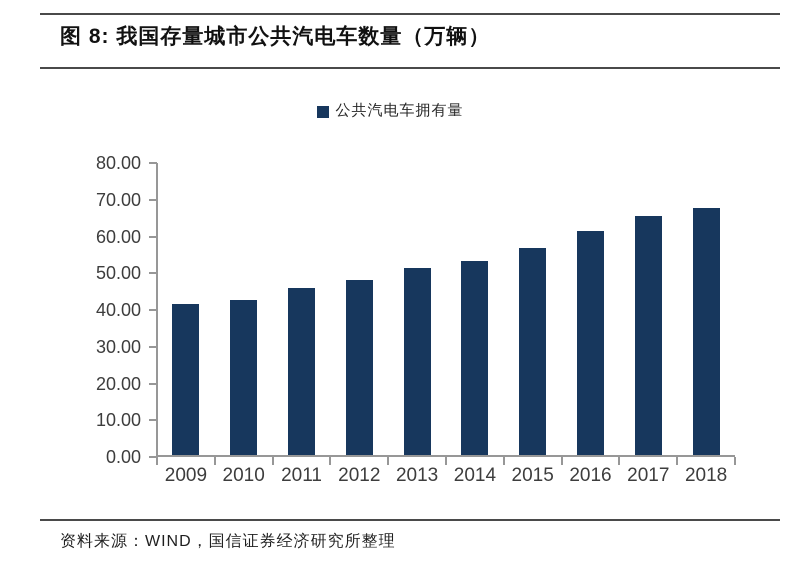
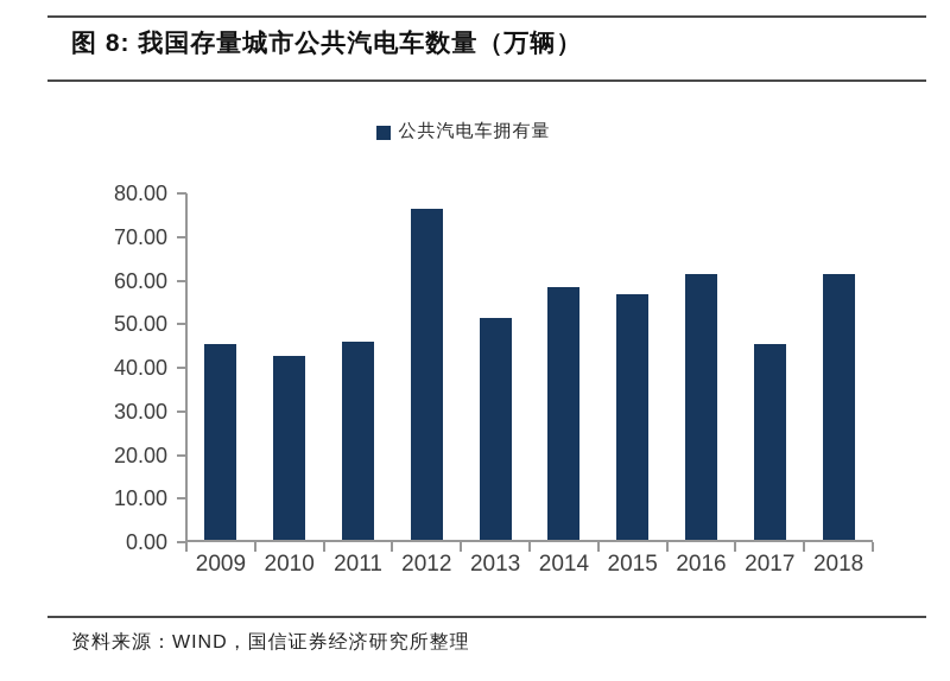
2009: 41 -> 45
2012: 48 -> 76
2014: 53 -> 58
2017: 65 -> 45
2018: 67 -> 61
